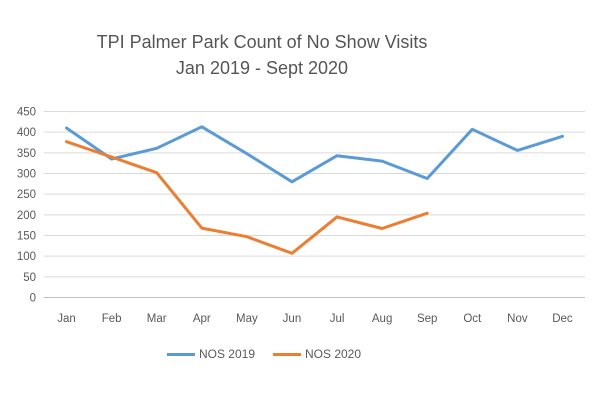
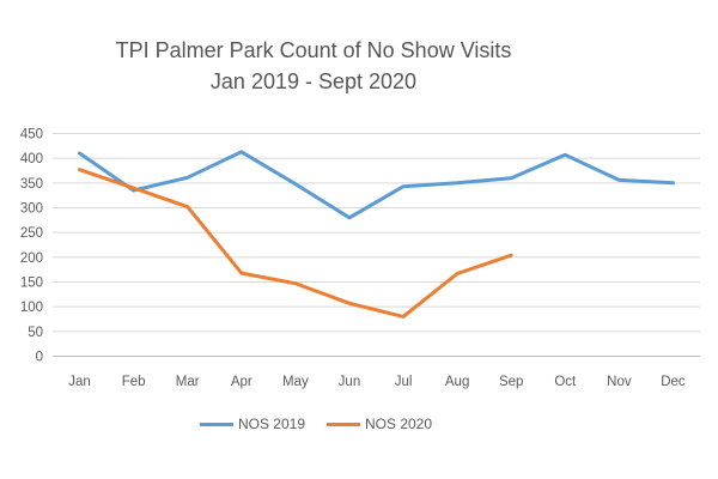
NOS 2020/Jul: 200 -> 80
NOS 2019/Aug: 330 -> 350
NOS 2019/Sep: 290 -> 360
NOS 2019/Dec: 390 -> 350
